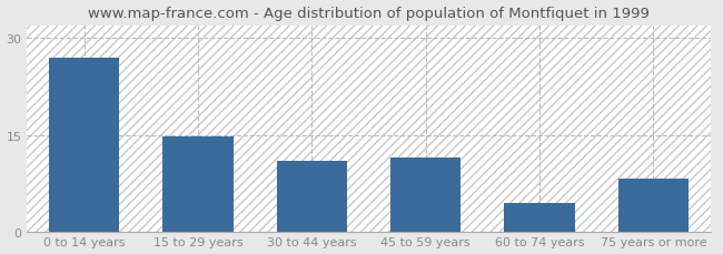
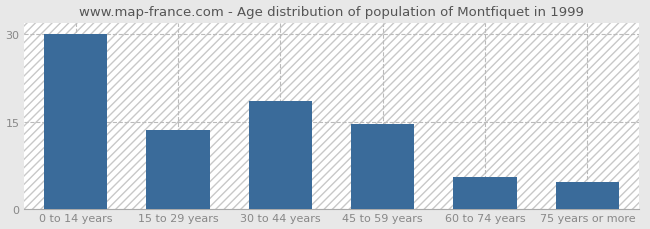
0 to 14 years: 27.0 -> 30.0
15 to 29 years: 14.8 -> 13.5
30 to 44 years: 11.0 -> 18.5
45 to 59 years: 11.4 -> 14.5
60 to 74 years: 4.4 -> 5.5
75 years or more: 8.2 -> 4.5
